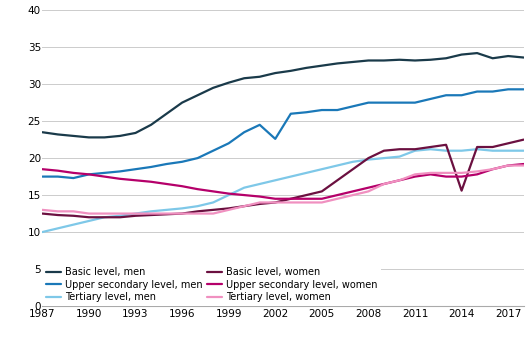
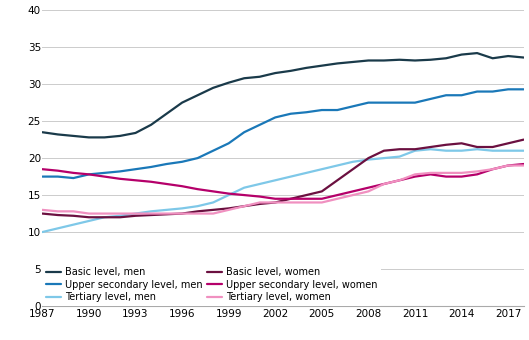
Upper secondary level, men/2002: 22.6 -> 25.5
Basic level, women/2014: 15.6 -> 22.0
